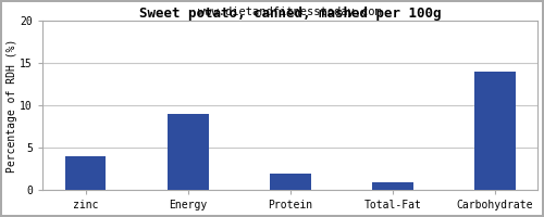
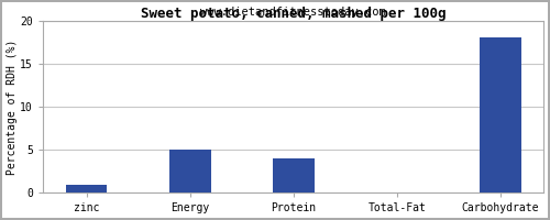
zinc: 4.0 -> 1.0
Energy: 9.0 -> 5.0
Protein: 2.0 -> 4.0
Total-Fat: 1.0 -> 0.1
Carbohydrate: 14.0 -> 18.0
